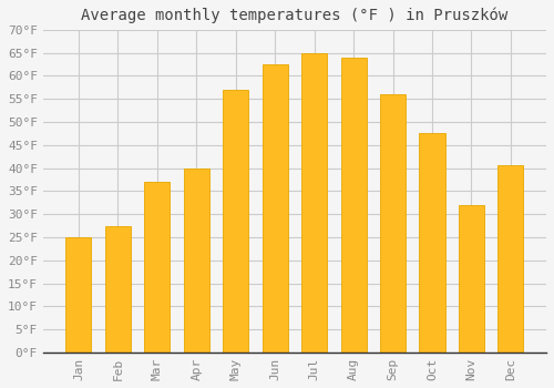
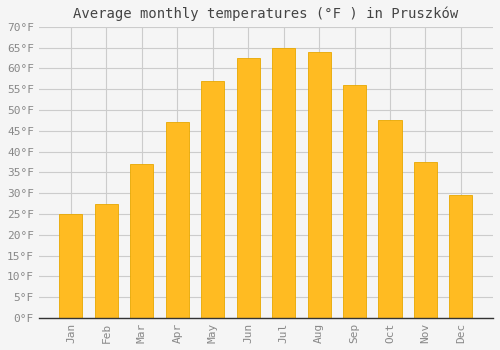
Apr: 40.0°F -> 47.0°F
Nov: 32.0°F -> 37.5°F
Dec: 40.5°F -> 29.5°F
